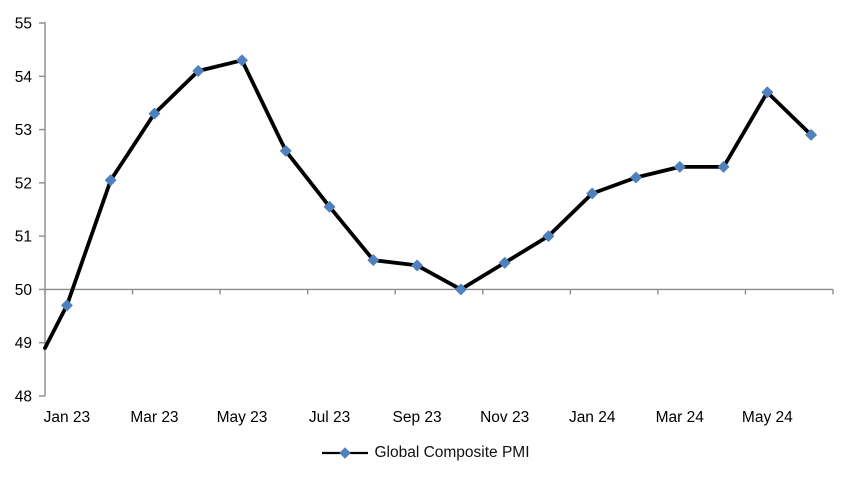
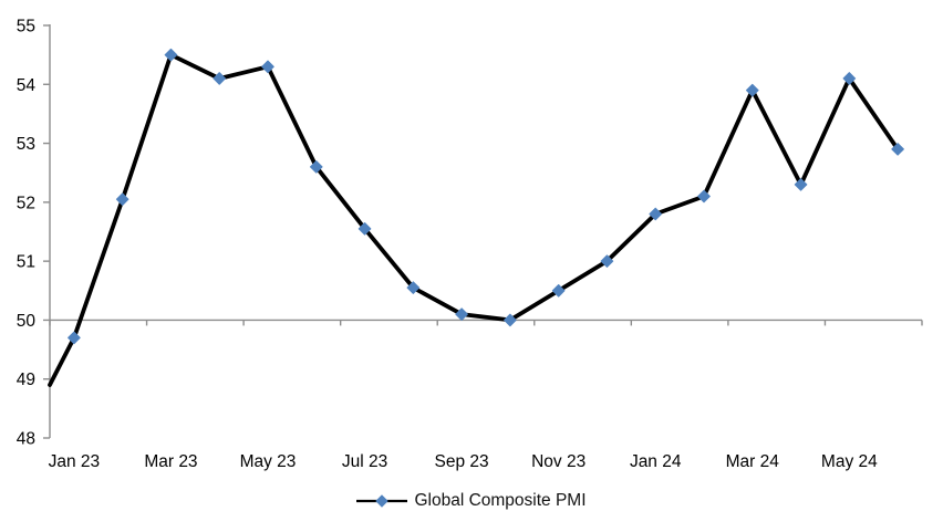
Mar 23: 53.3 -> 54.5
Sep 23: 50.5 -> 50.1
Mar 24: 52.3 -> 53.9
May 24: 53.7 -> 54.1
